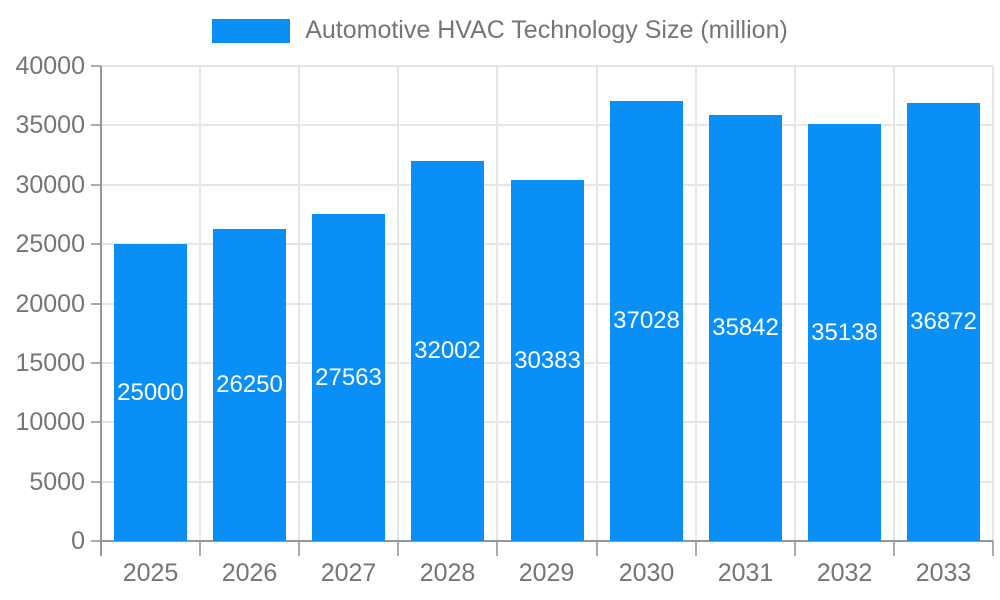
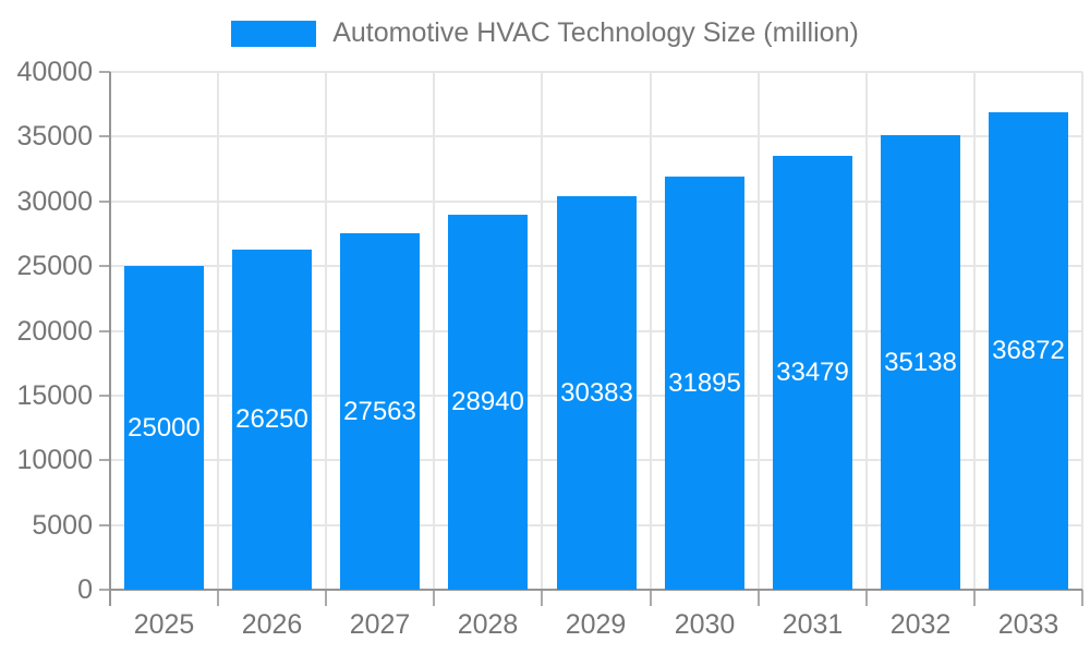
2028: 32002 -> 28940
2030: 37028 -> 31895
2031: 35842 -> 33479
